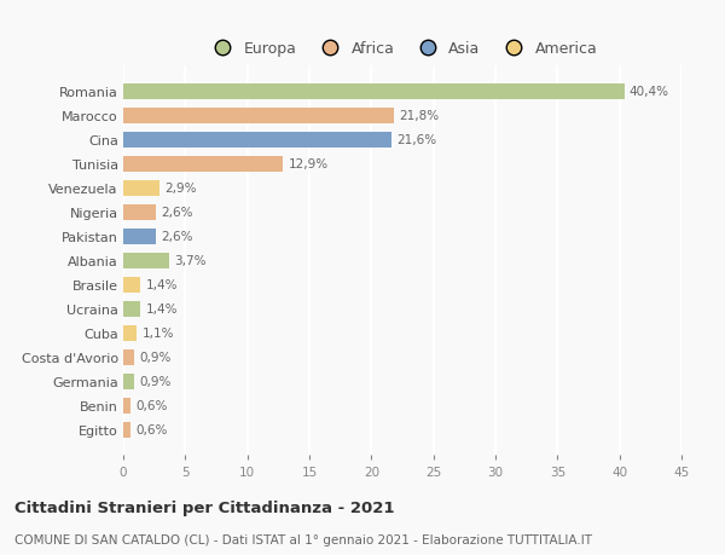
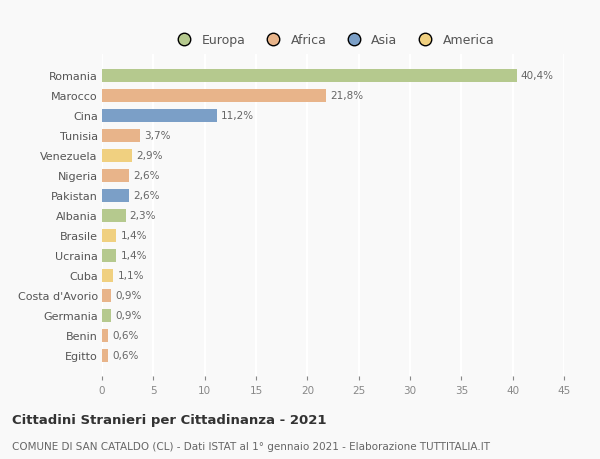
Cina: 21,6% -> 11,2%
Tunisia: 12,9% -> 3,7%
Albania: 3,7% -> 2,3%
